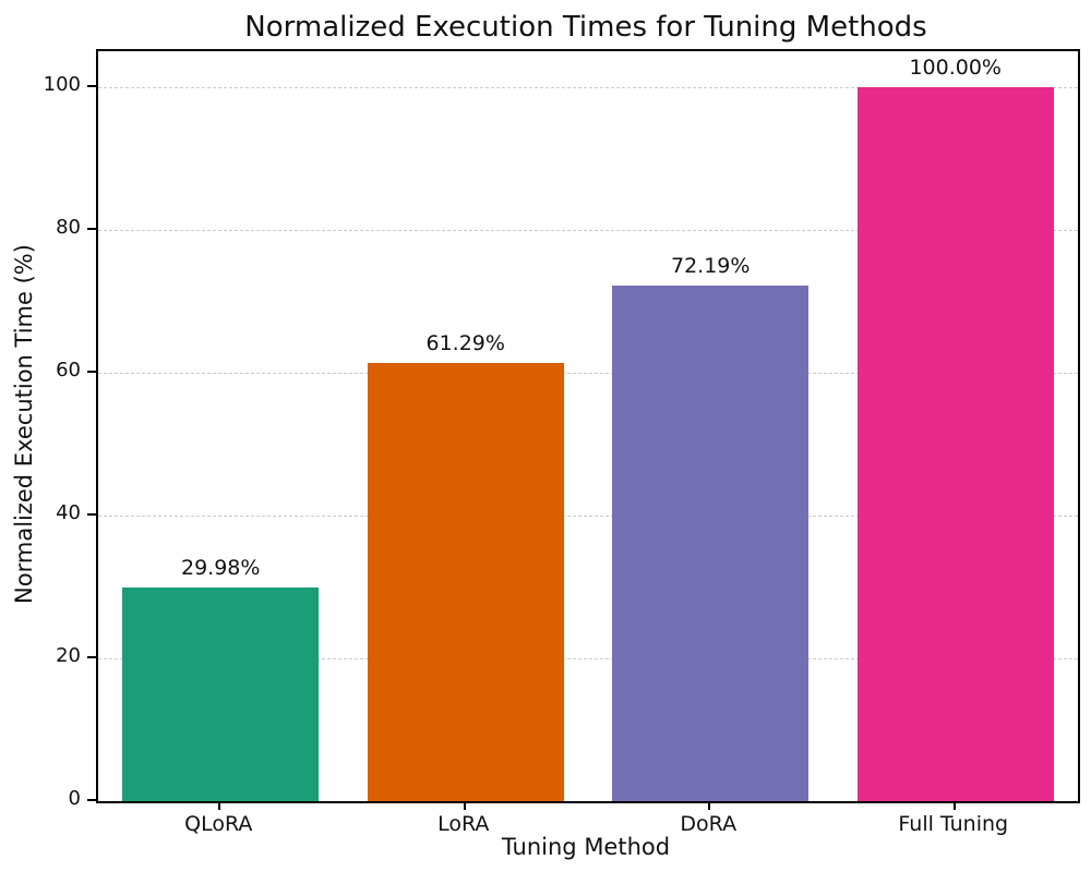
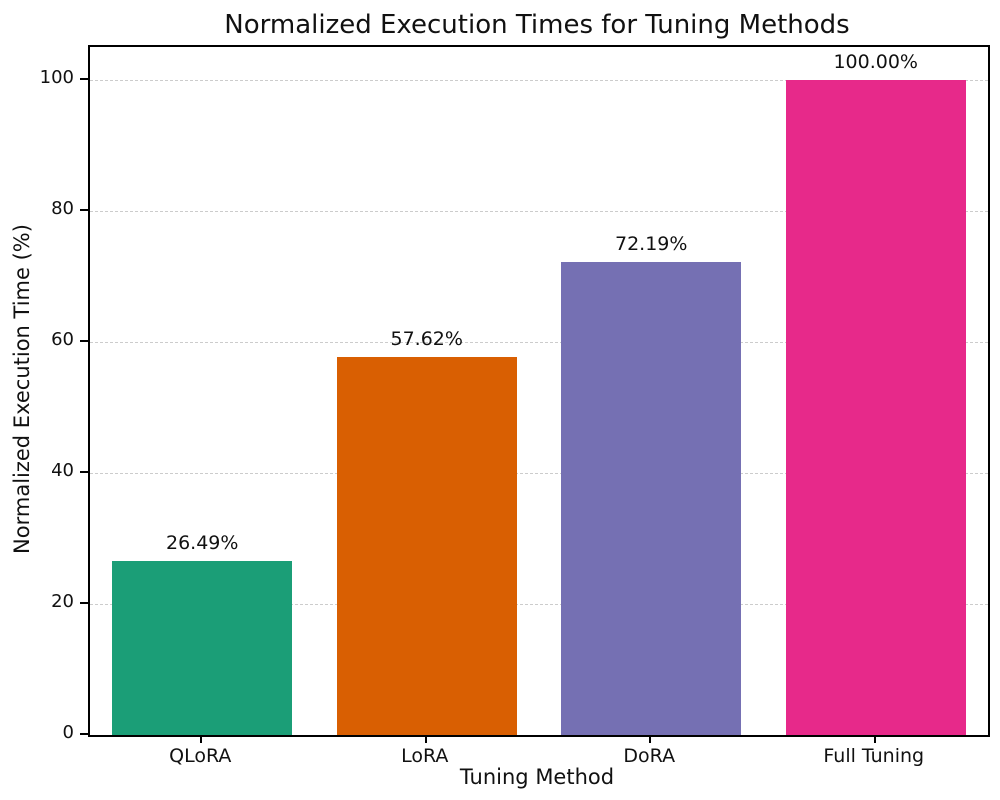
QLoRA: 29.98% -> 26.49%
LoRA: 61.29% -> 57.62%
